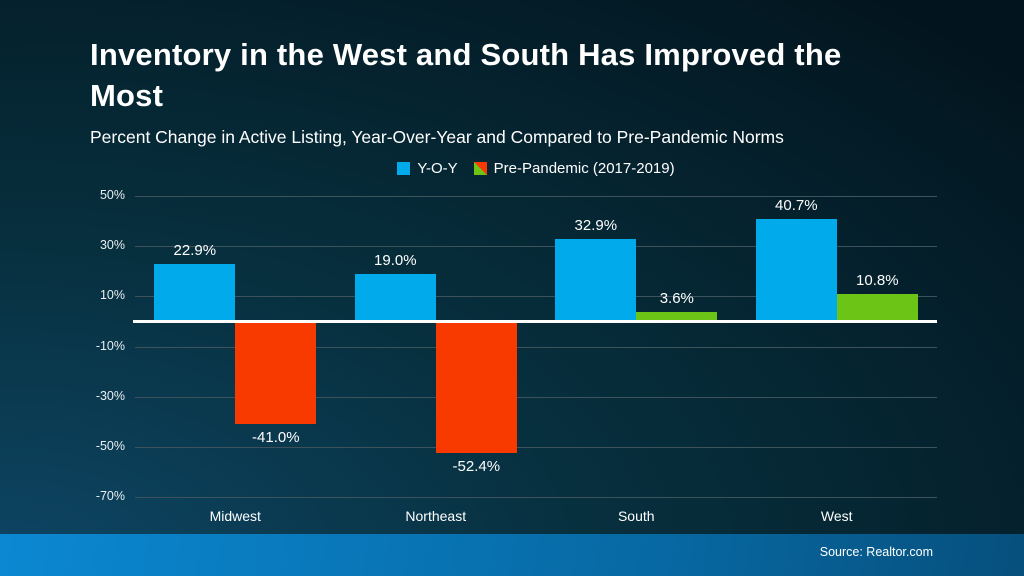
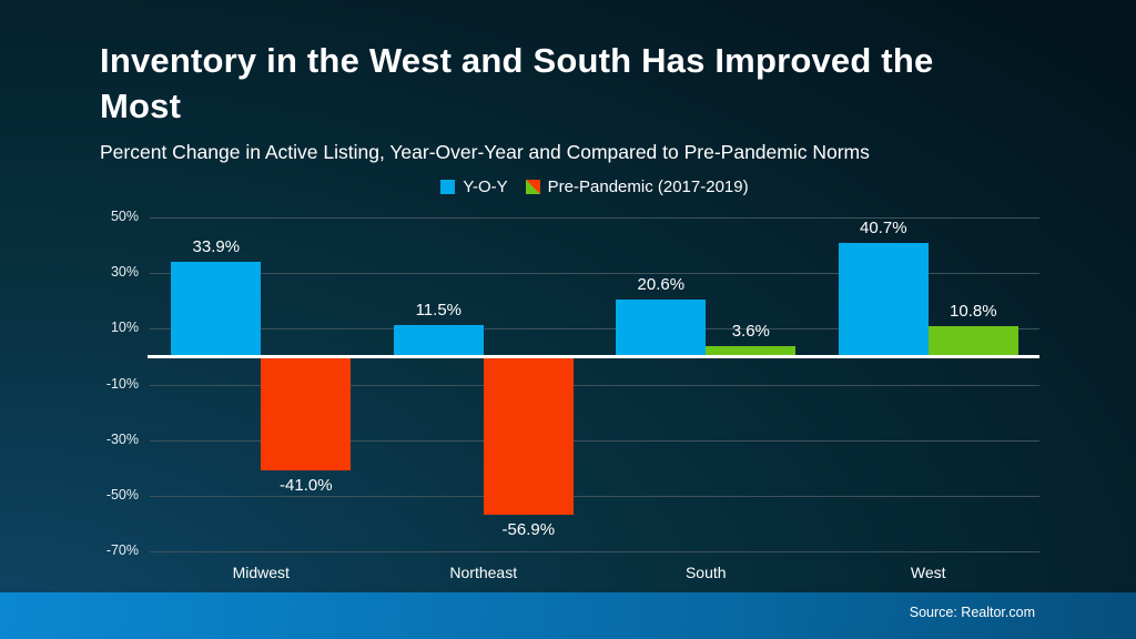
Y-O-Y/Midwest: 22.9% -> 33.9%
Y-O-Y/Northeast: 19.0% -> 11.5%
Pre-Pandemic (2017-2019)/Northeast: -52.4% -> -56.9%
Y-O-Y/South: 32.9% -> 20.6%
